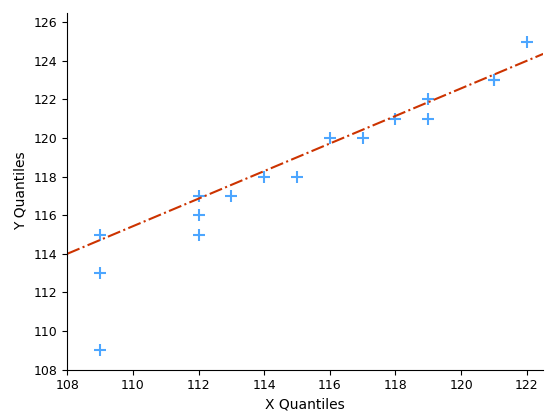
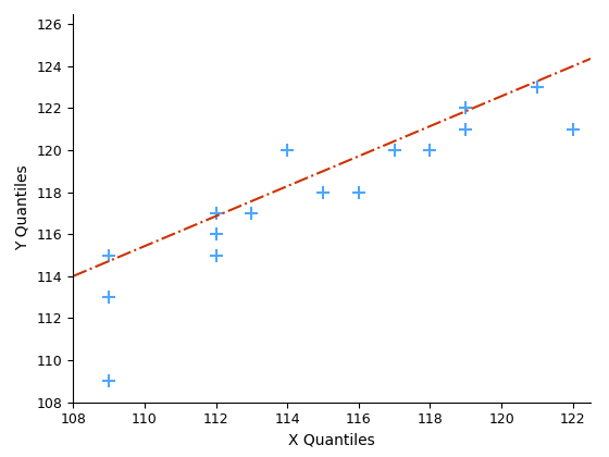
114: 118 -> 120
116: 120 -> 118
118: 121 -> 120
122: 125 -> 121
